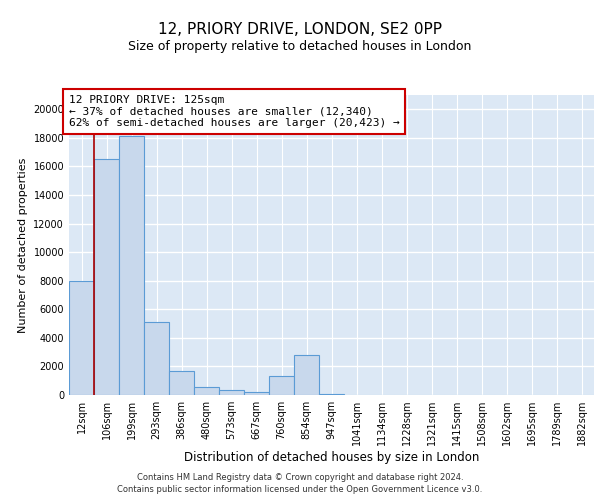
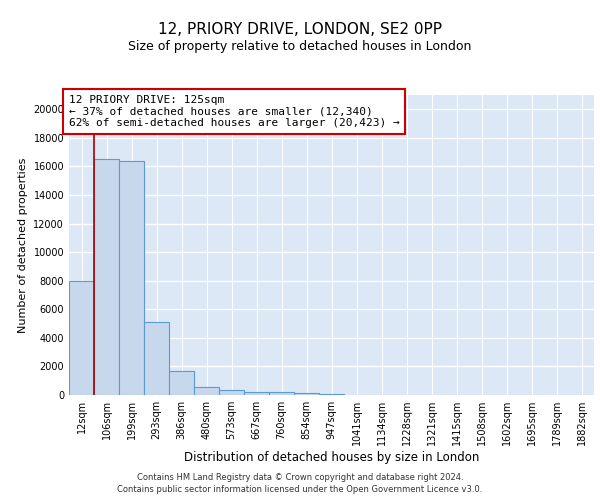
199sqm: 18100 -> 16400
760sqm: 1300 -> 200
854sqm: 2800 -> 100
